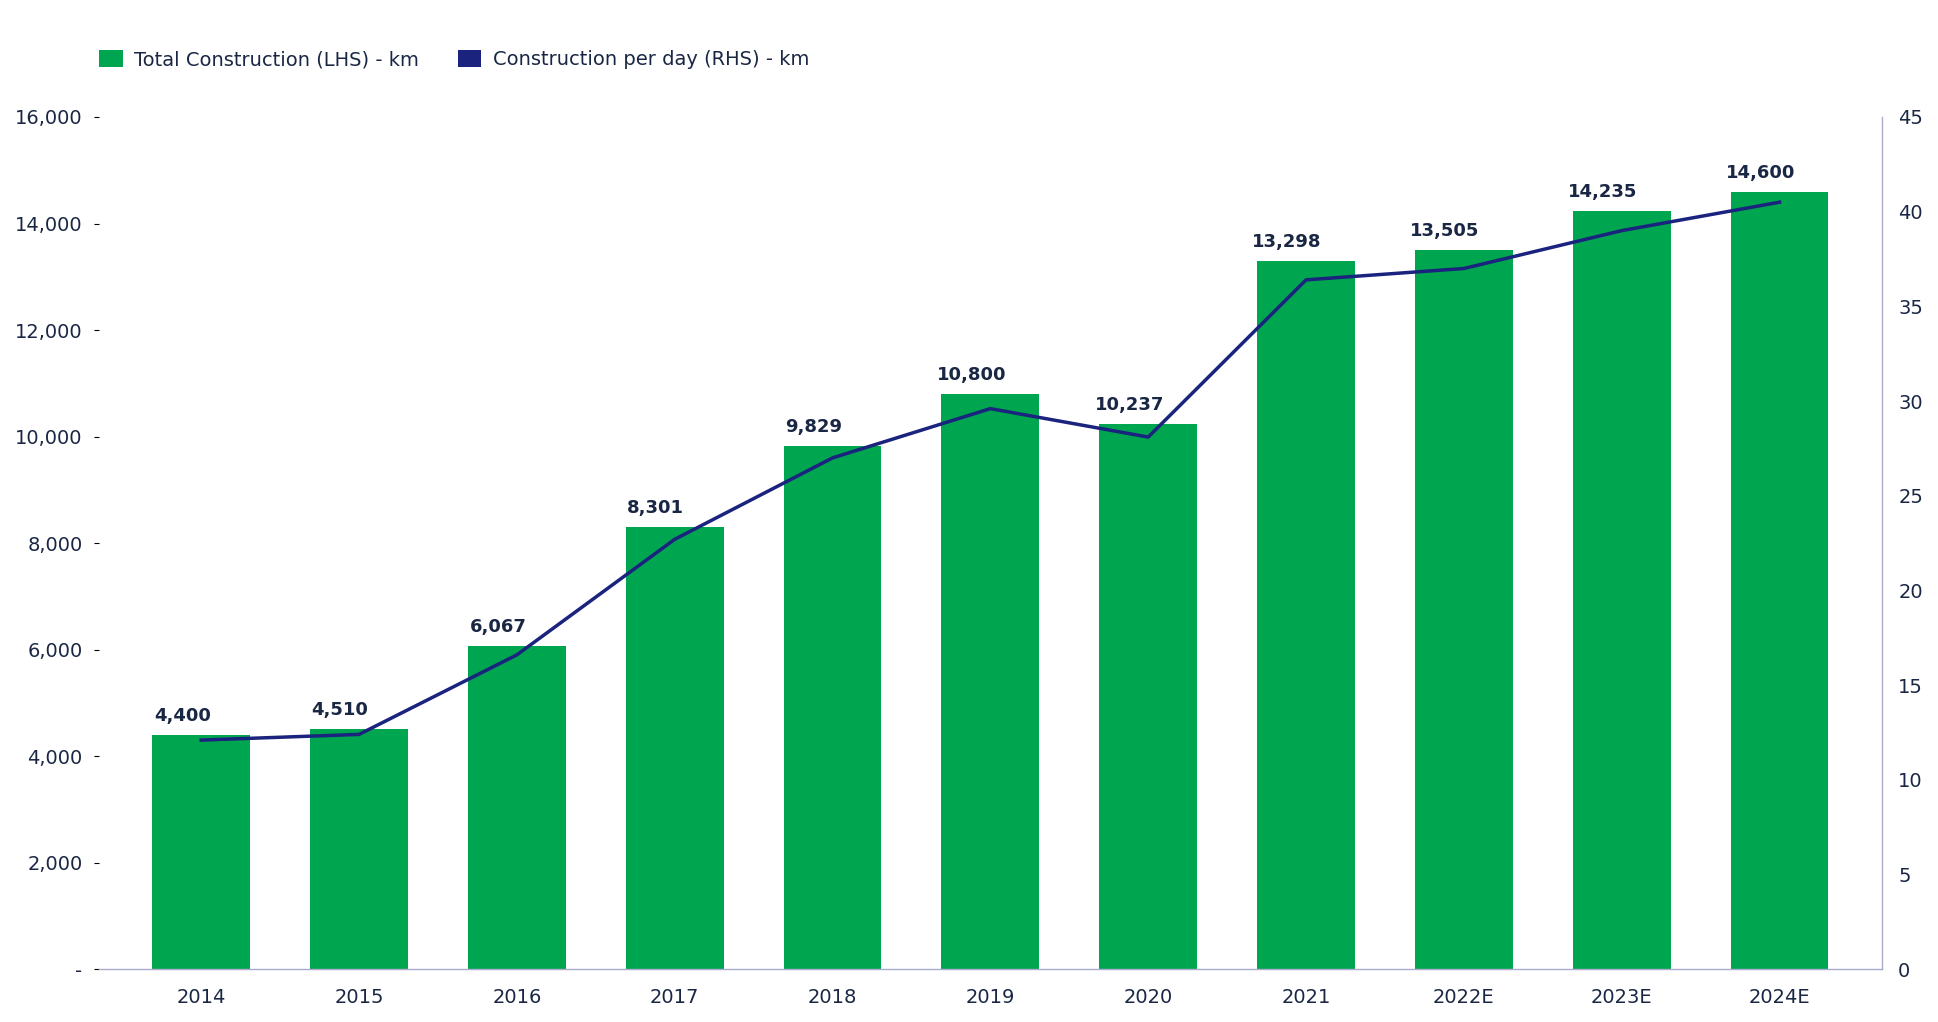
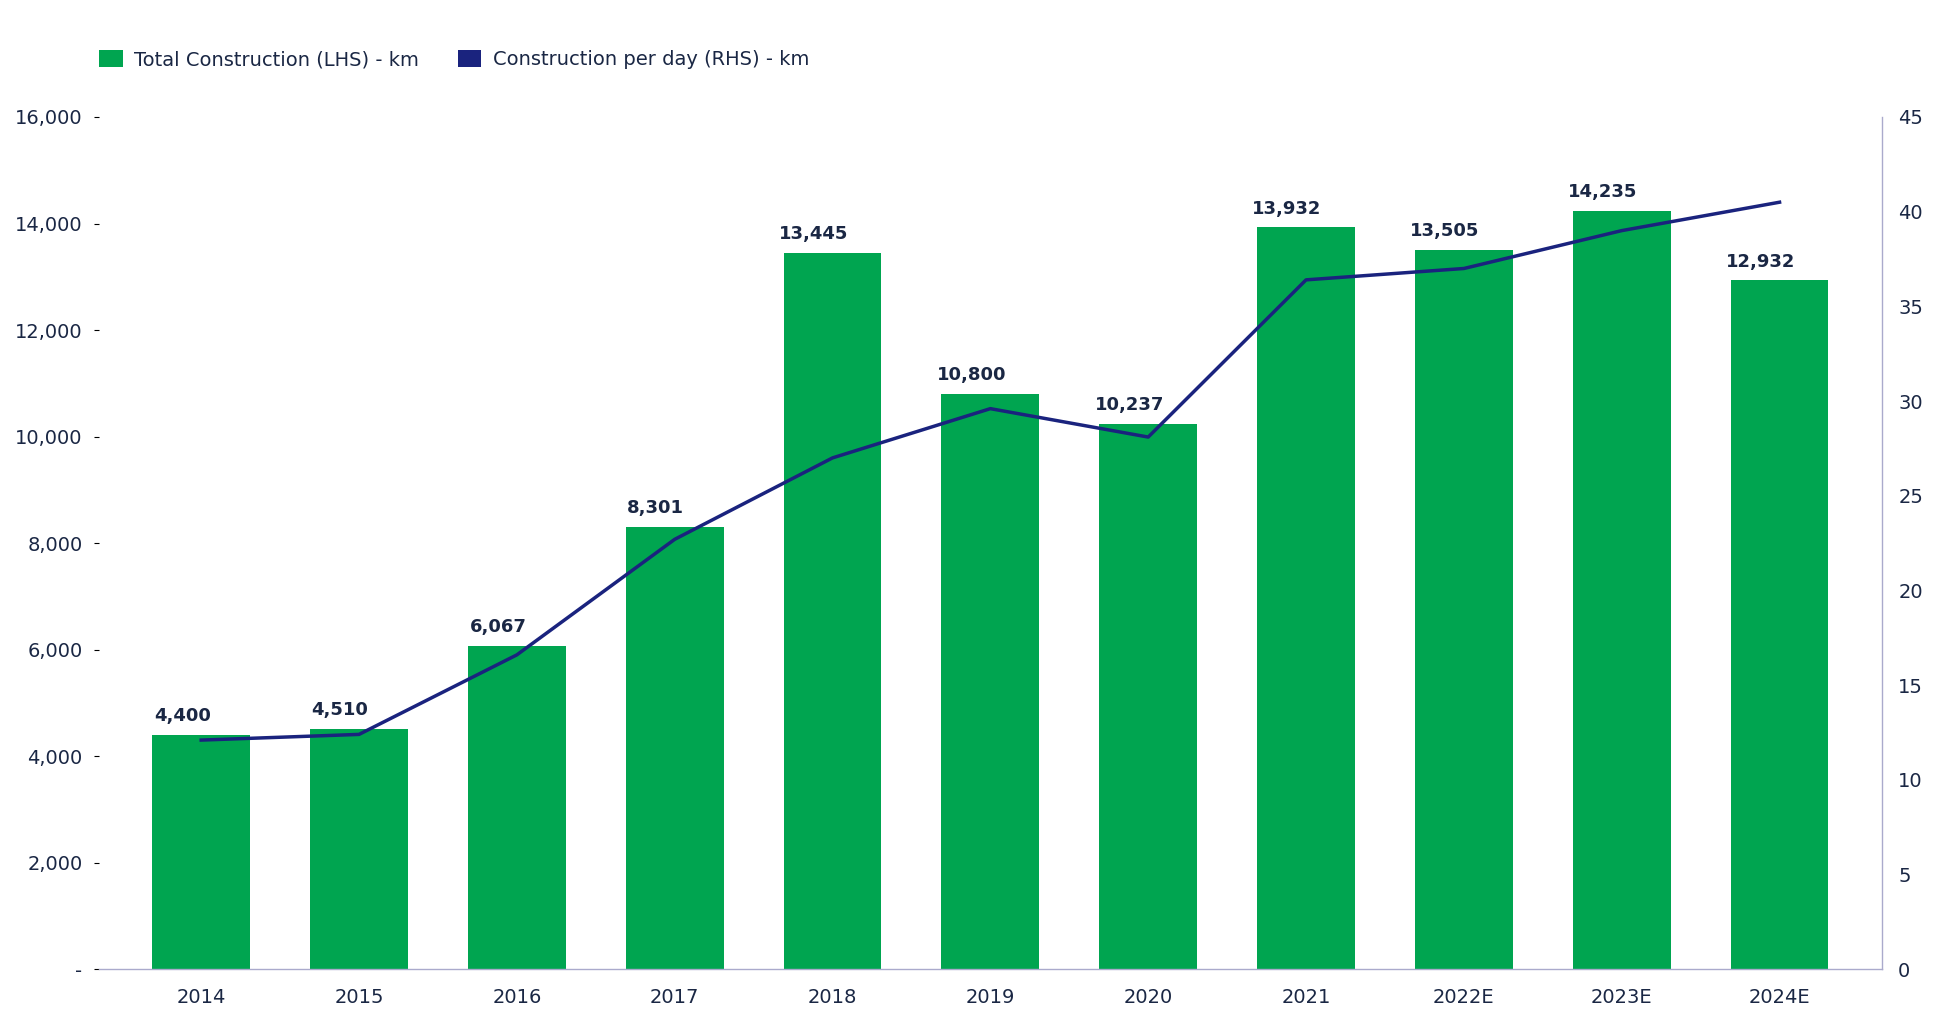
Total Construction (LHS) - km/2018: 9,829 -> 13,445
Total Construction (LHS) - km/2021: 13,298 -> 13,932
Total Construction (LHS) - km/2024E: 14,600 -> 12,932
